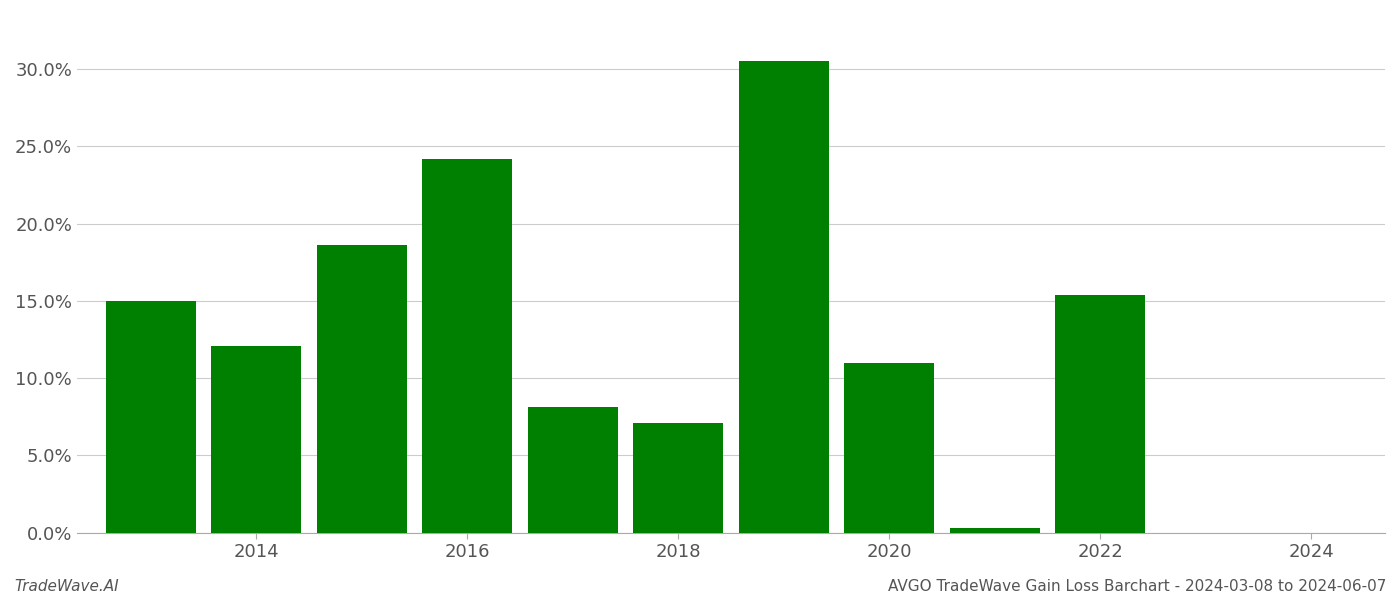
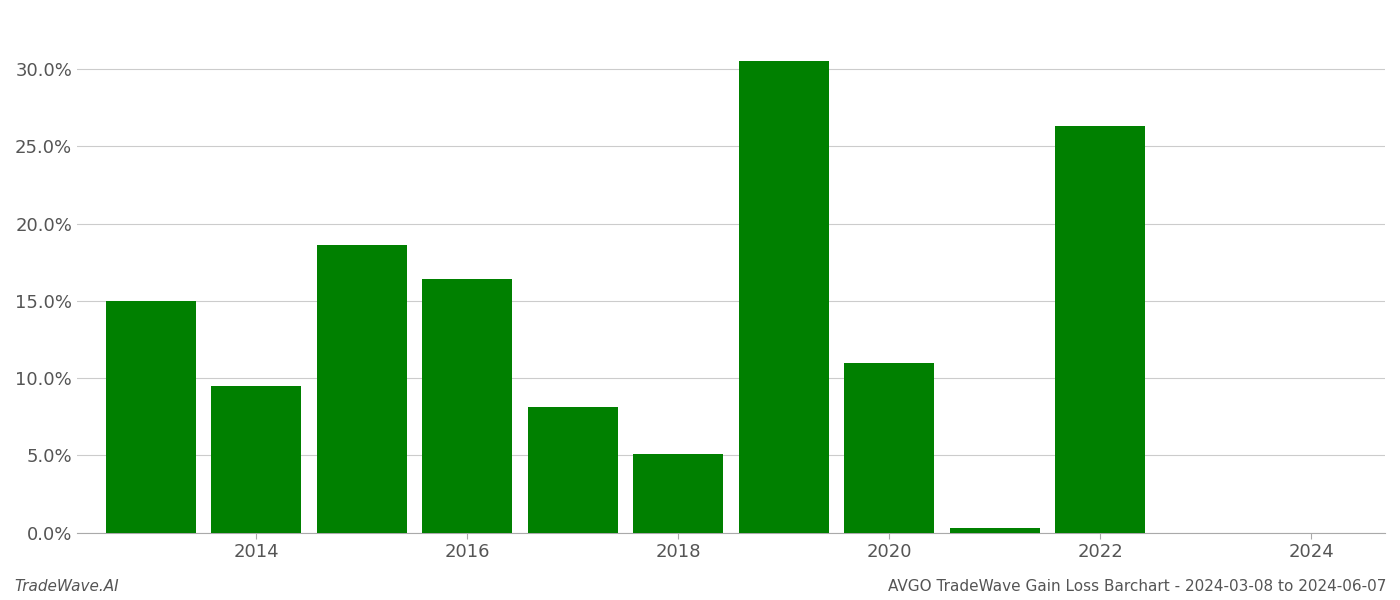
2014: 12.1% -> 9.5%
2016: 24.2% -> 16.4%
2018: 7.1% -> 5.1%
2022: 15.4% -> 26.3%
